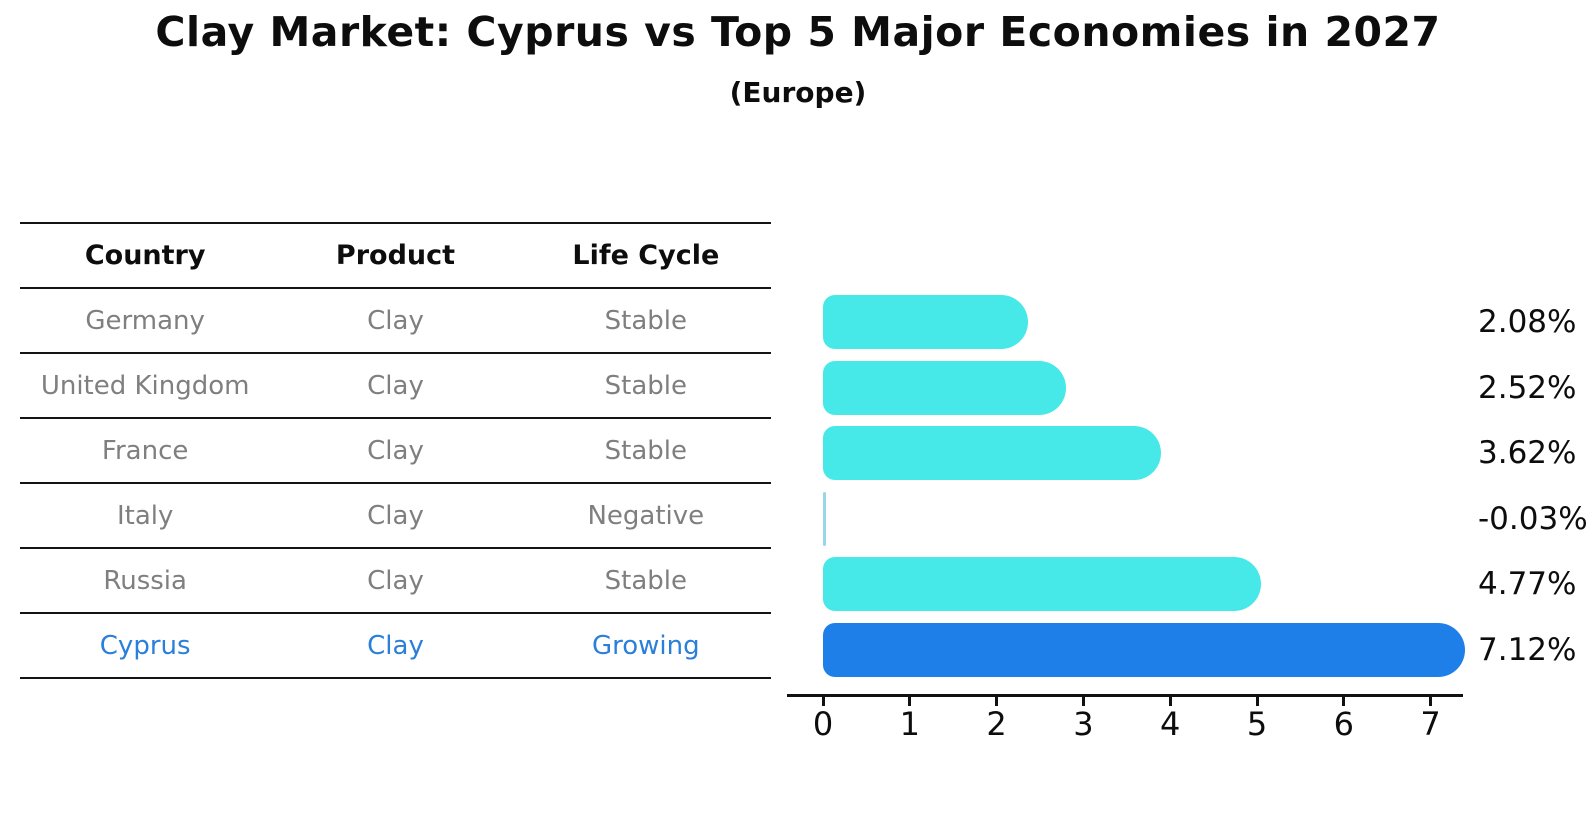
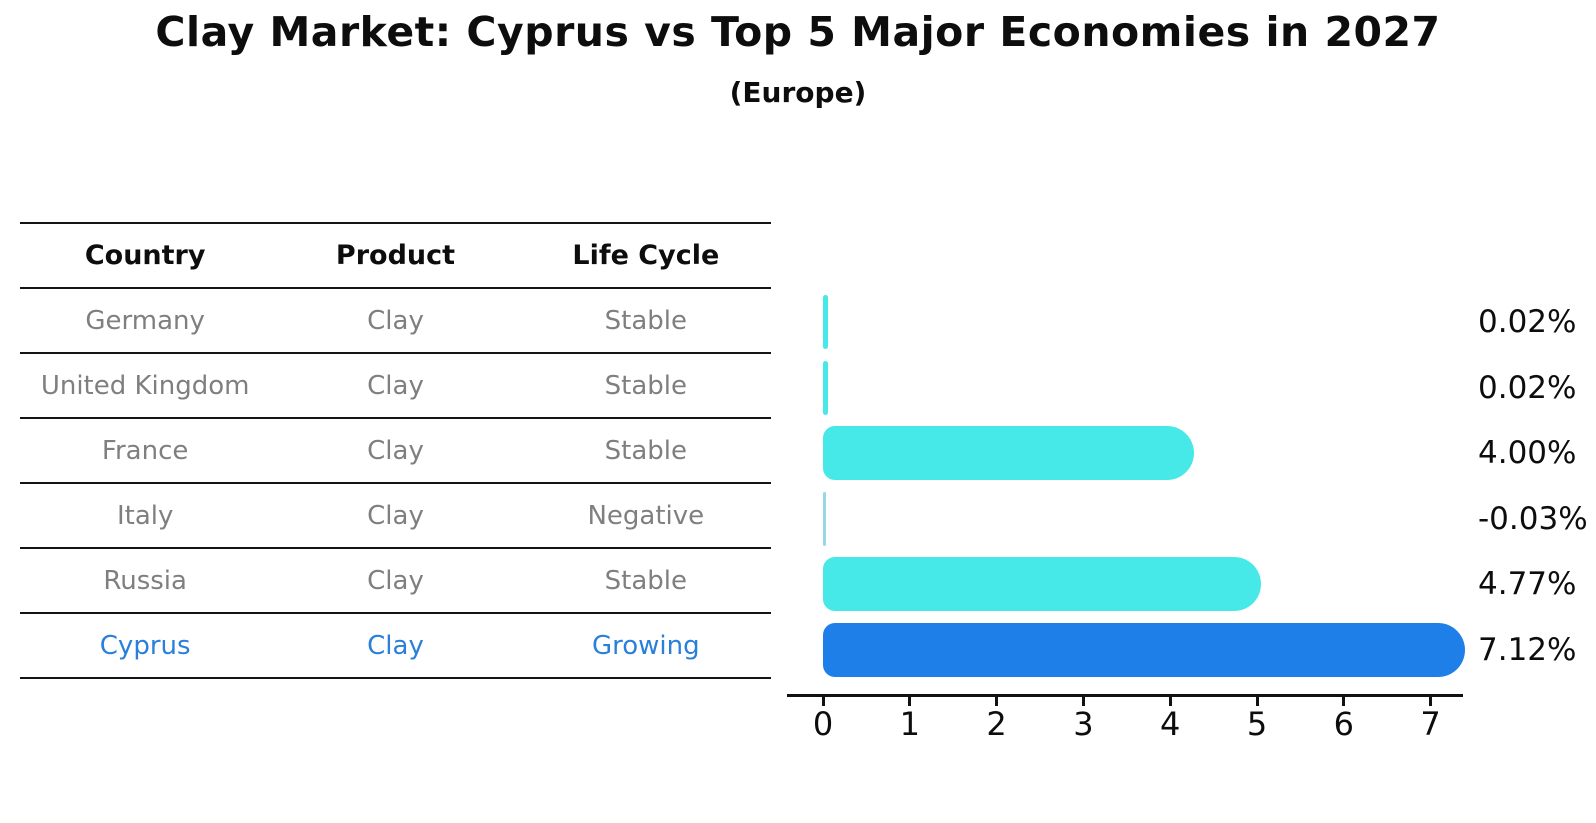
Germany: 2.08% -> 0.02%
United Kingdom: 2.52% -> 0.02%
France: 3.62% -> 4.00%
